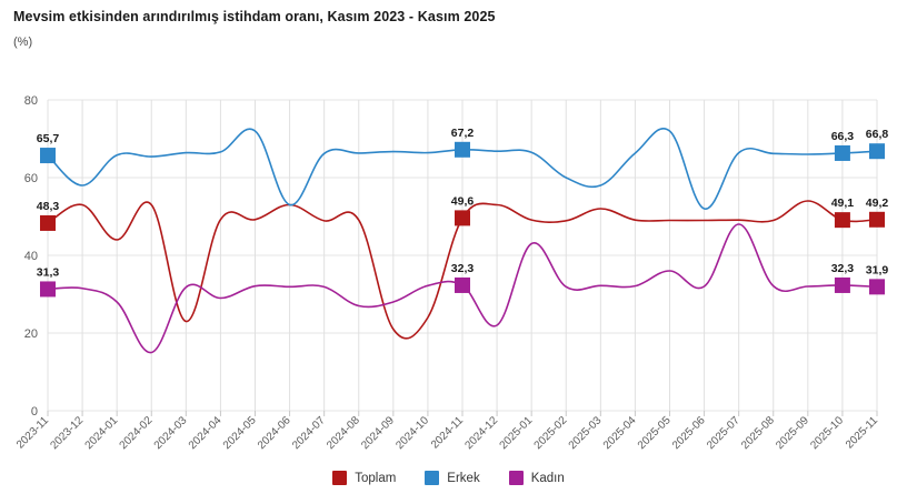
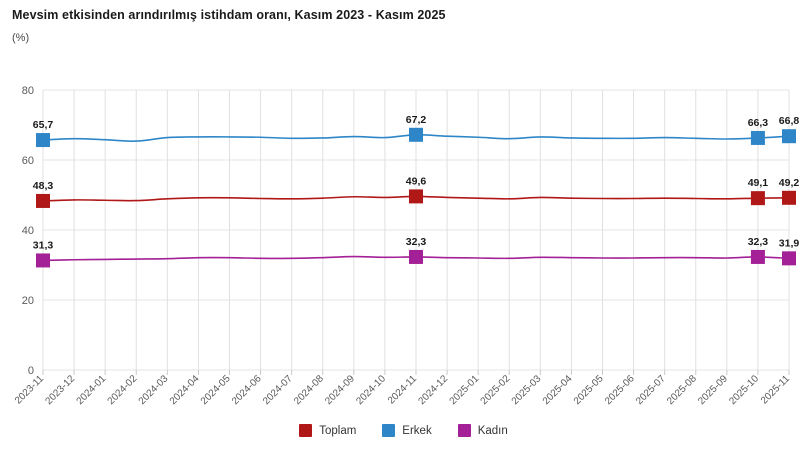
Toplam/2023-12: 53 -> 49
Erkek/2023-12: 58 -> 66
Toplam/2024-01: 44 -> 48
Kadın/2024-01: 28 -> 32
Toplam/2024-02: 53 -> 48
Kadın/2024-02: 15 -> 32
Toplam/2024-03: 23 -> 49
Kadın/2024-04: 29 -> 32
Erkek/2024-05: 72 -> 67
Toplam/2024-06: 53 -> 49
Erkek/2024-06: 53 -> 66
Kadın/2024-08: 27 -> 32
Toplam/2024-09: 21 -> 50
Kadın/2024-09: 28 -> 32
Toplam/2024-10: 24 -> 49
Toplam/2024-12: 53 -> 49
Kadın/2024-12: 22 -> 32
Kadın/2025-01: 43 -> 32
Erkek/2025-02: 60 -> 66
Toplam/2025-03: 52 -> 49
Erkek/2025-03: 58 -> 67
Erkek/2025-05: 72 -> 66
Kadın/2025-05: 36 -> 32
Erkek/2025-06: 52 -> 66
Kadın/2025-07: 48 -> 32
Toplam/2025-09: 54 -> 49
